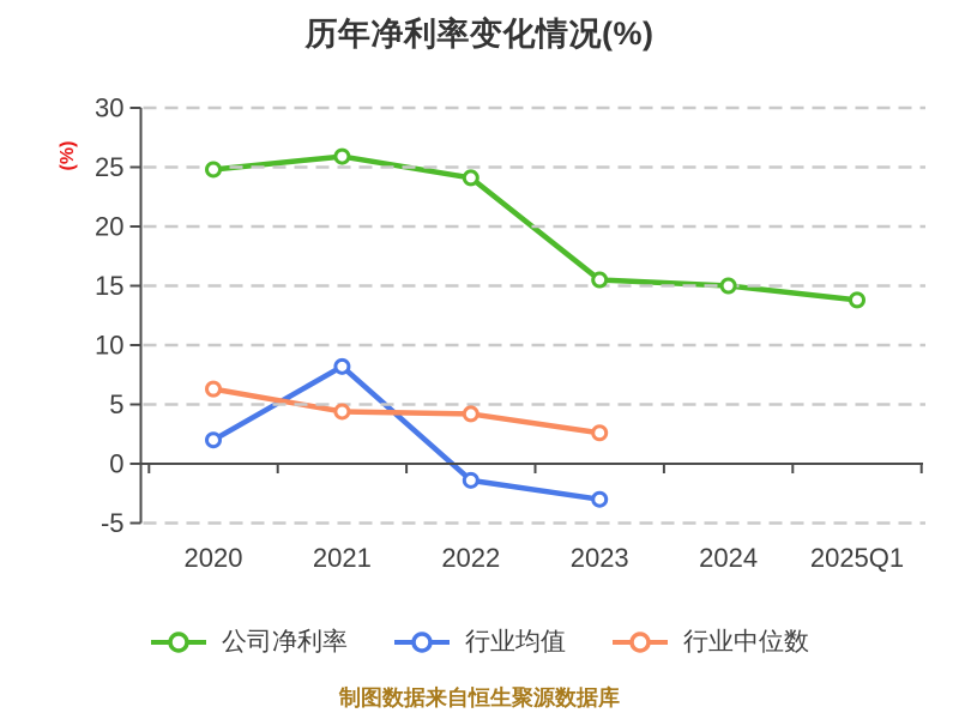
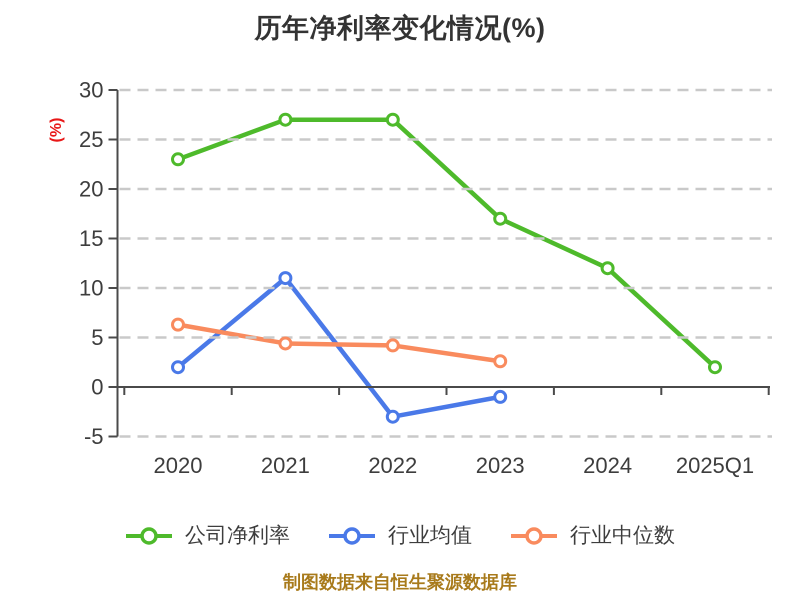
公司净利率/2020: 25 -> 23
公司净利率/2021: 26 -> 27
行业均值/2021: 8 -> 11
公司净利率/2022: 24 -> 27
行业均值/2022: -1 -> -3
公司净利率/2023: 16 -> 17
行业均值/2023: -3 -> -1
公司净利率/2024: 15 -> 12
公司净利率/2025Q1: 14 -> 2
